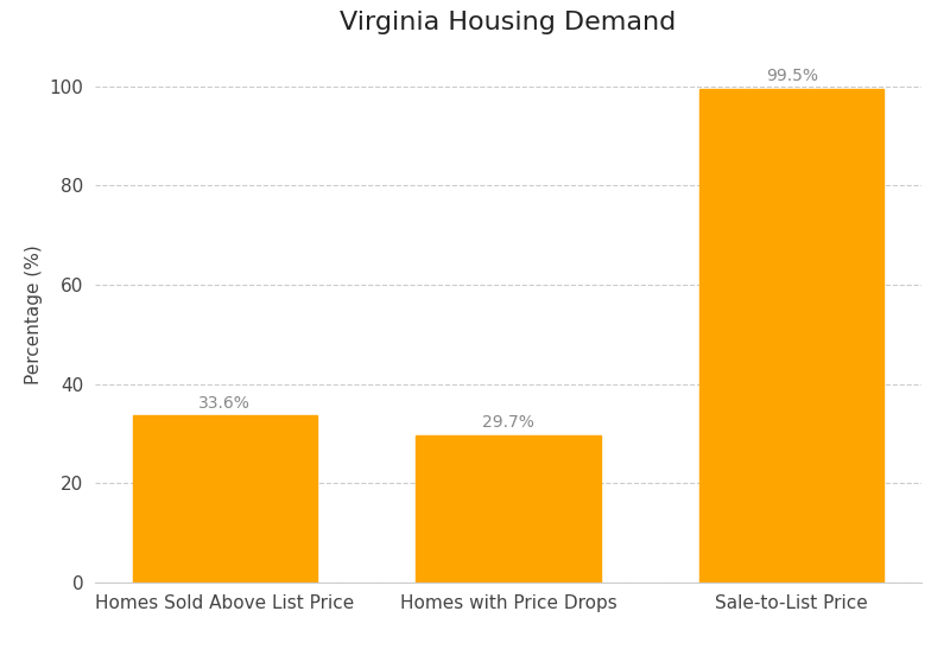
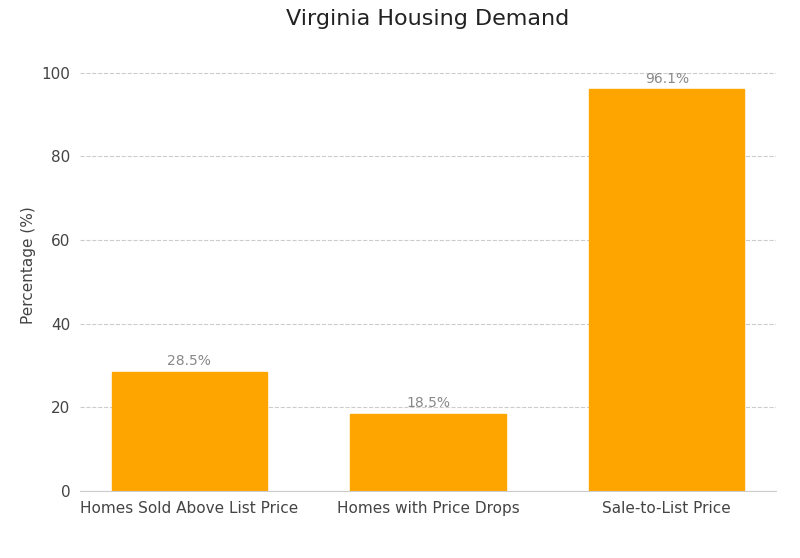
Homes Sold Above List Price: 33.6% -> 28.5%
Homes with Price Drops: 29.7% -> 18.5%
Sale-to-List Price: 99.5% -> 96.1%
